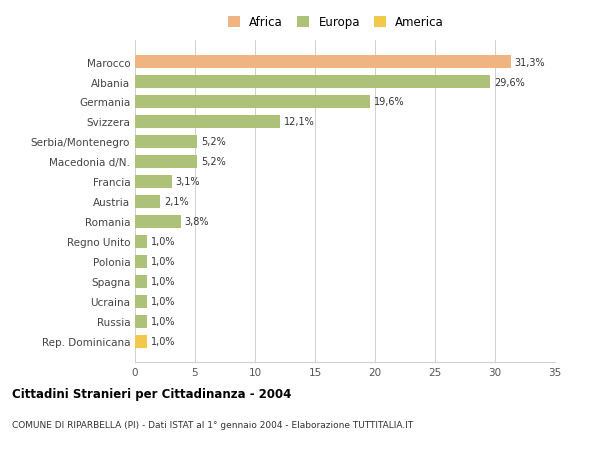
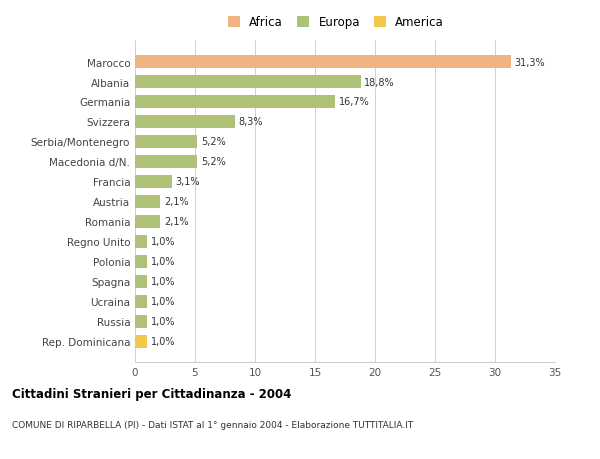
Albania: 29,6% -> 18,8%
Germania: 19,6% -> 16,7%
Svizzera: 12,1% -> 8,3%
Romania: 3,8% -> 2,1%
